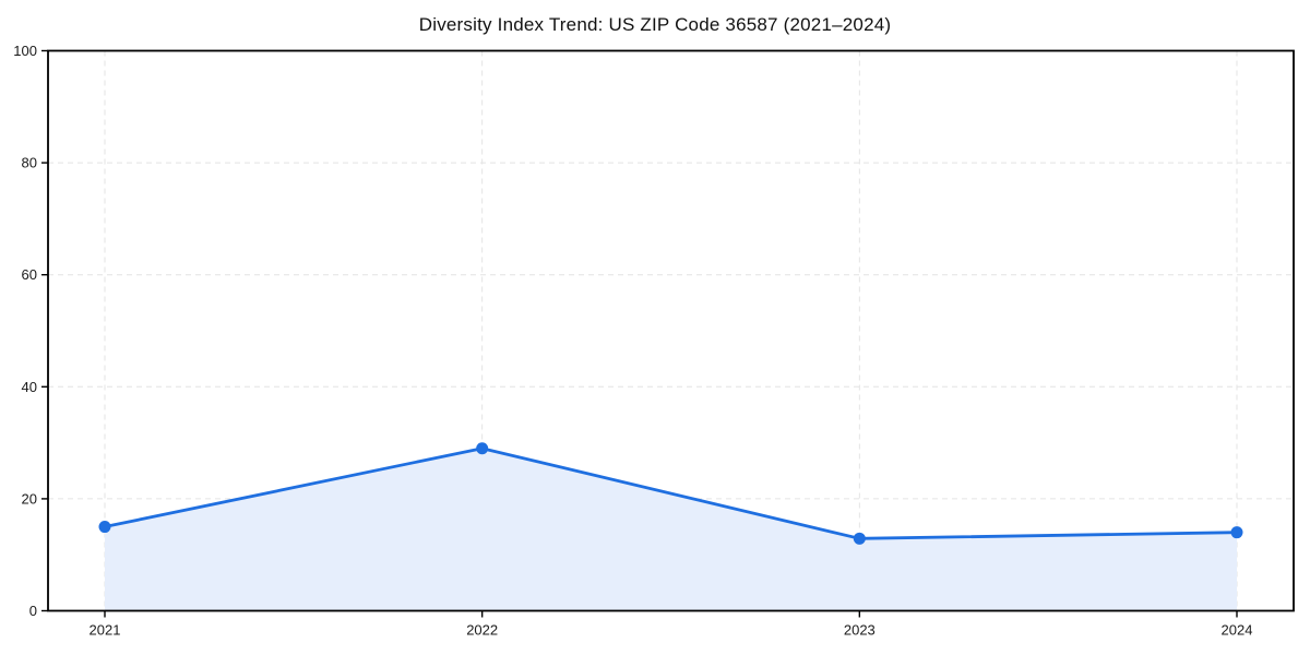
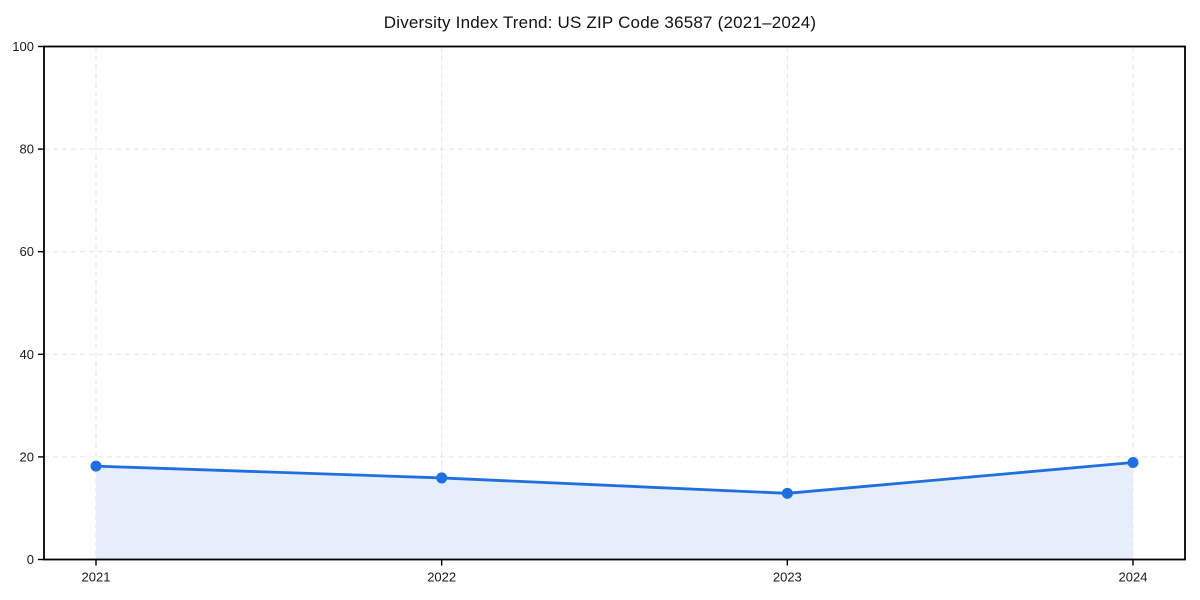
2021: 15 -> 18
2022: 29 -> 16
2024: 14 -> 19
